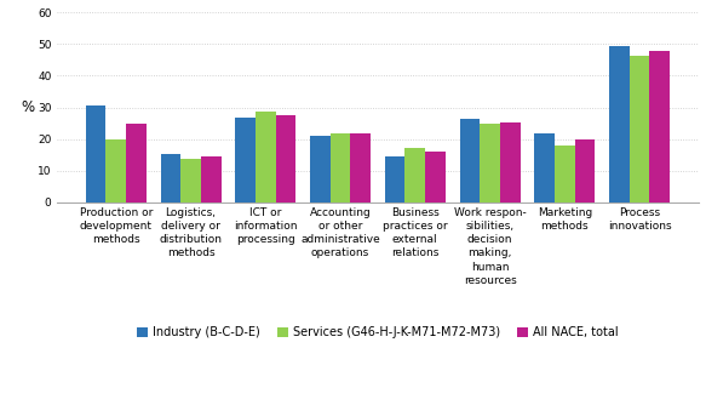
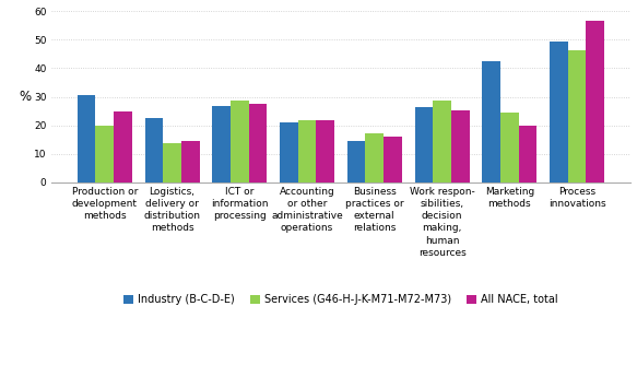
Industry (B-C-D-E)/Logistics, delivery or distribution methods: 15.3 -> 22.5
Services (G46-H-J-K-M71-M72-M73)/Work respon- sibilities, decision making, human resources: 24.8 -> 28.5
Industry (B-C-D-E)/Marketing methods: 21.8 -> 42.5
Services (G46-H-J-K-M71-M72-M73)/Marketing methods: 18.1 -> 24.5
All NACE, total/Process innovations: 47.8 -> 56.5
